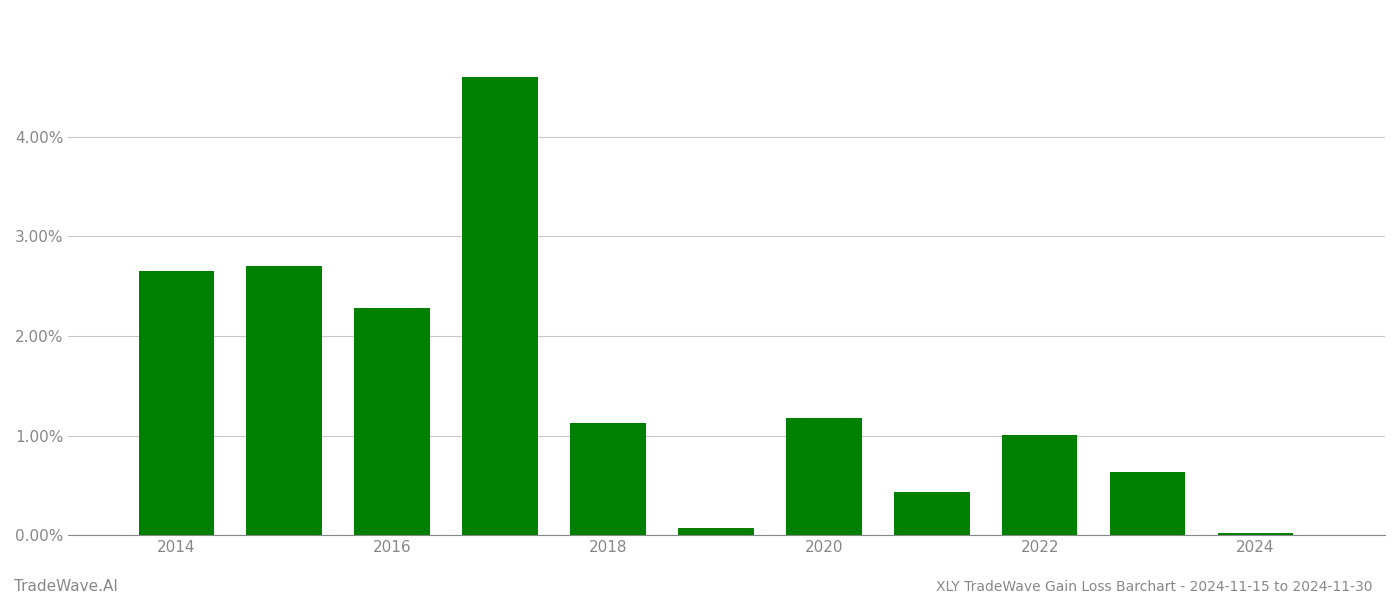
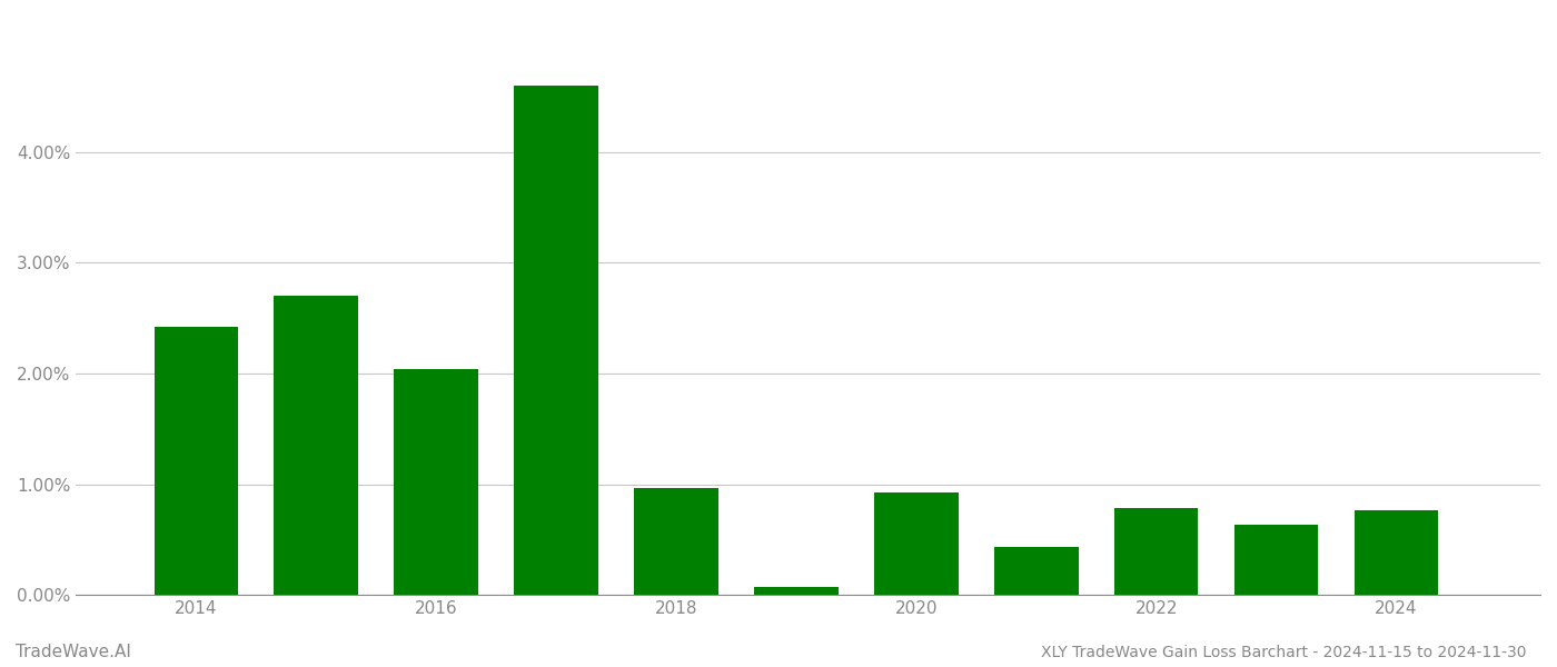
2014: 2.65% -> 2.42%
2016: 2.28% -> 2.04%
2018: 1.13% -> 0.96%
2020: 1.18% -> 0.92%
2022: 1.01% -> 0.78%
2024: 0.02% -> 0.76%
